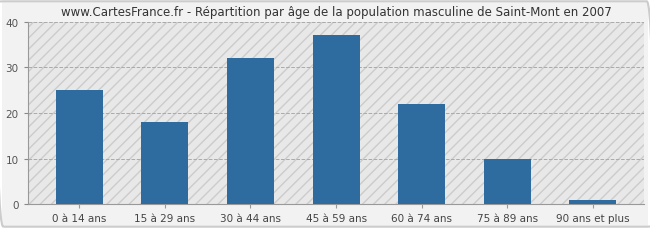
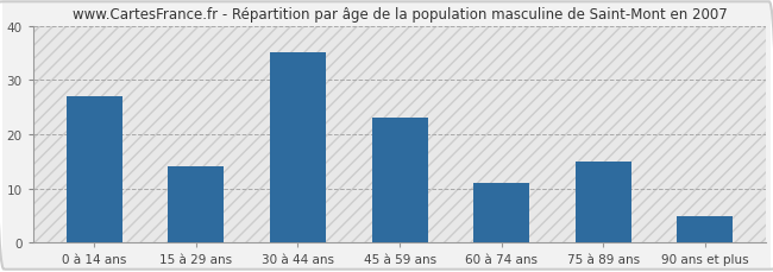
0 à 14 ans: 25 -> 27
15 à 29 ans: 18 -> 14
30 à 44 ans: 32 -> 35
45 à 59 ans: 37 -> 23
60 à 74 ans: 22 -> 11
75 à 89 ans: 10 -> 15
90 ans et plus: 1 -> 5
